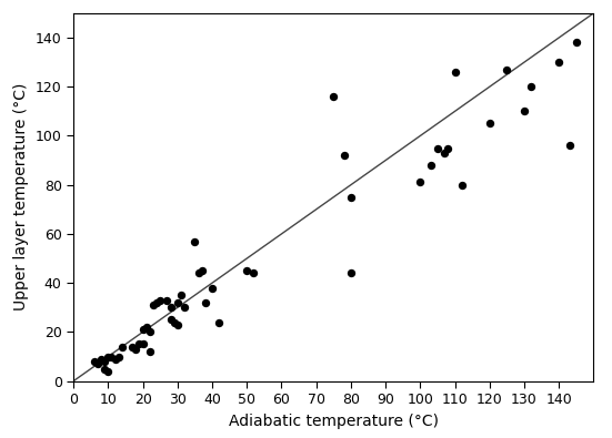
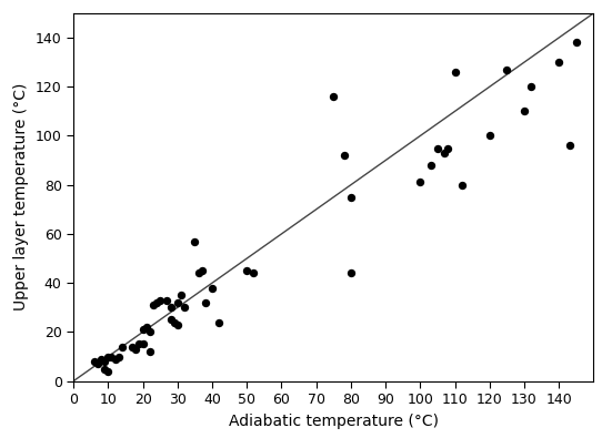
120: 105 -> 100
